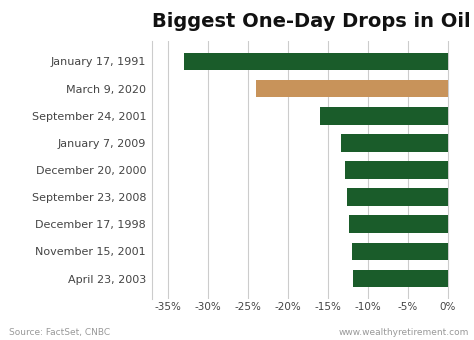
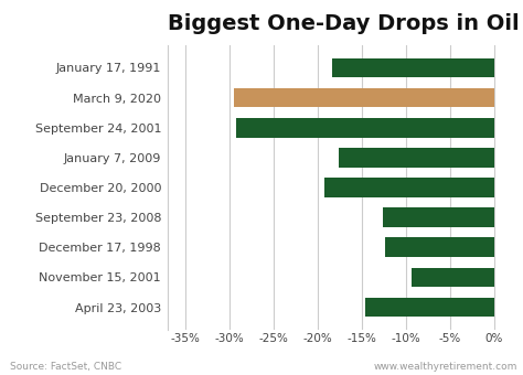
January 17, 1991: -33.0% -> -18.4%
March 9, 2020: -24.0% -> -29.4%
September 24, 2001: -16.0% -> -29.2%
January 7, 2009: -13.3% -> -17.6%
December 20, 2000: -12.8% -> -19.2%
November 15, 2001: -12.0% -> -9.4%
April 23, 2003: -11.8% -> -14.6%
